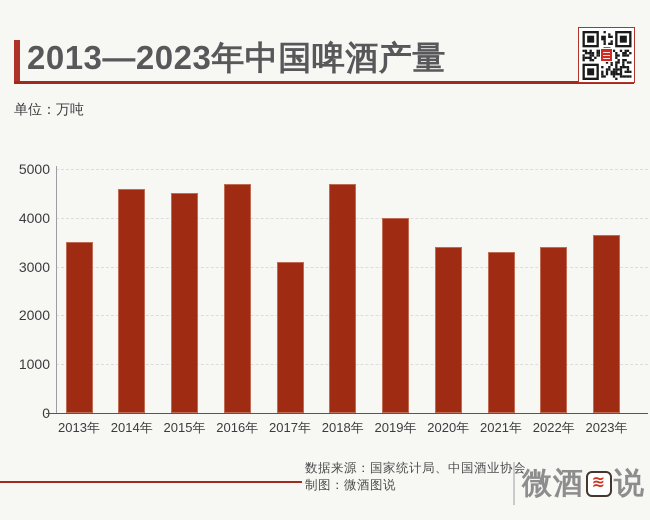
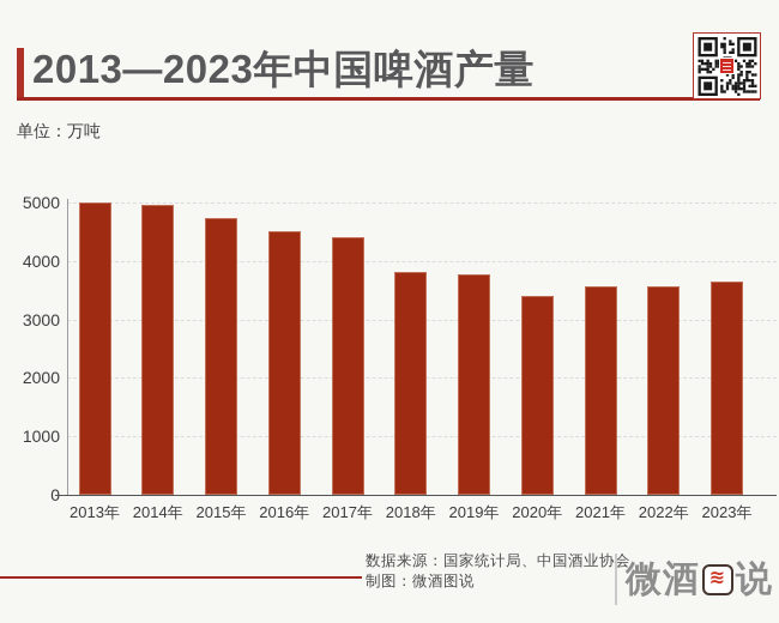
2013年: 3500 -> 5000
2014年: 4600 -> 5000
2015年: 4500 -> 4700
2016年: 4700 -> 4500
2017年: 3100 -> 4400
2018年: 4700 -> 3800
2019年: 4000 -> 3800
2021年: 3300 -> 3600
2022年: 3400 -> 3600
